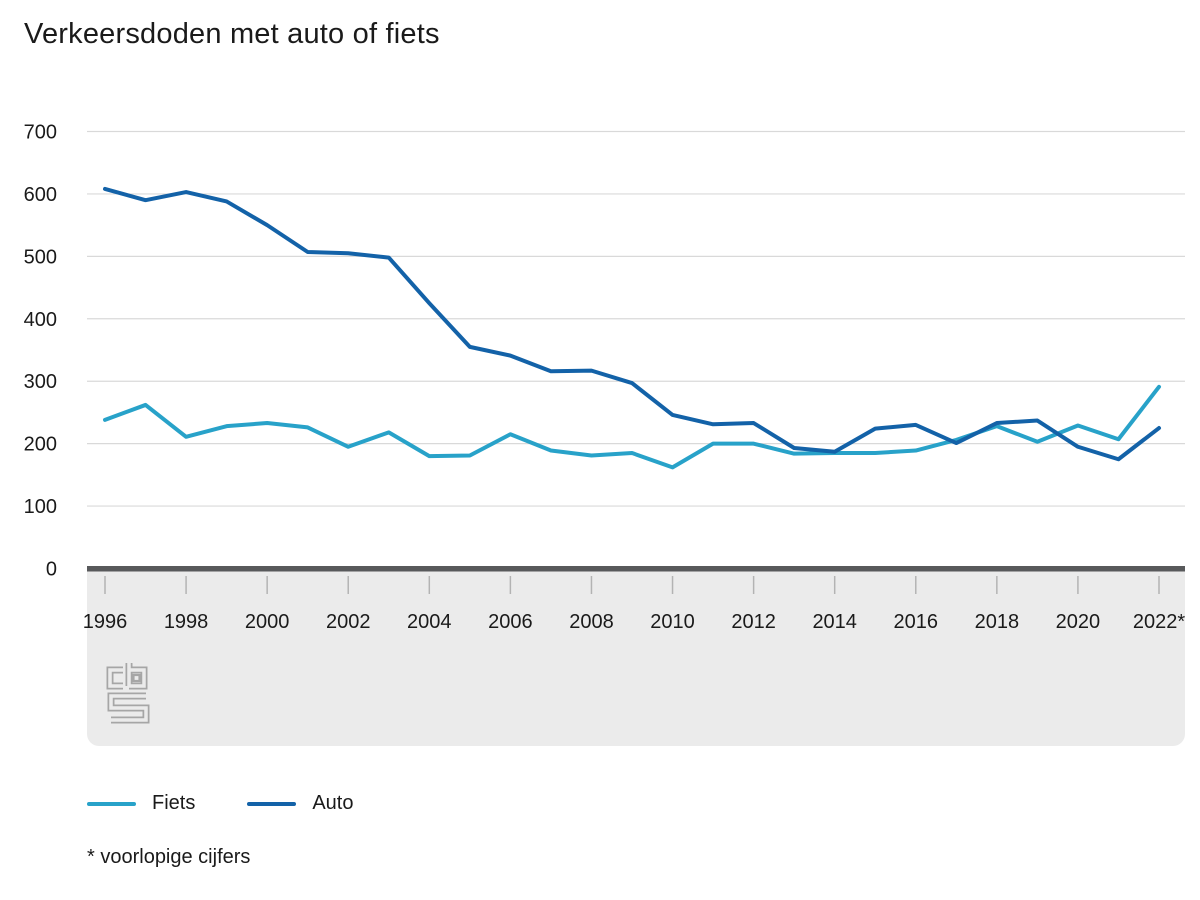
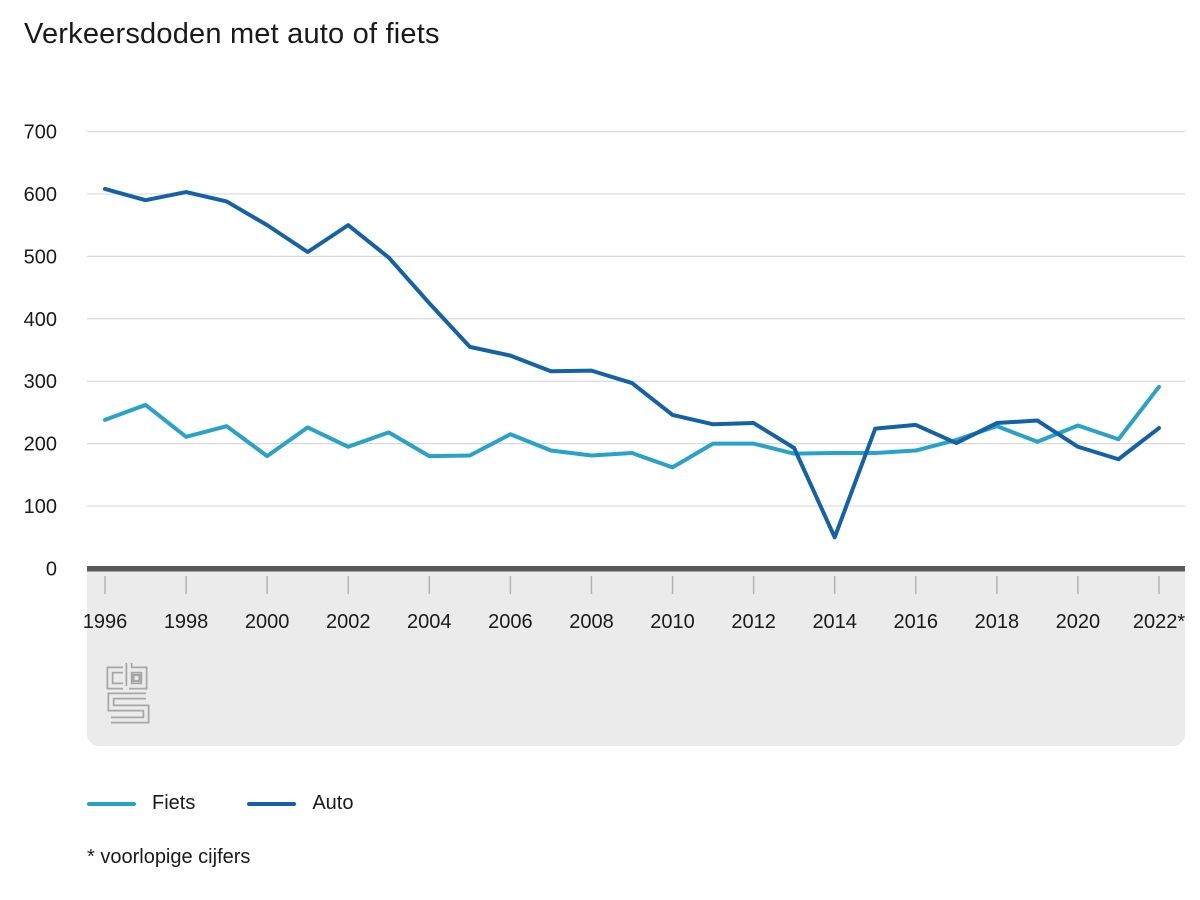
Fiets/2000: 230 -> 180
Auto/2002: 500 -> 550
Auto/2014: 190 -> 50
